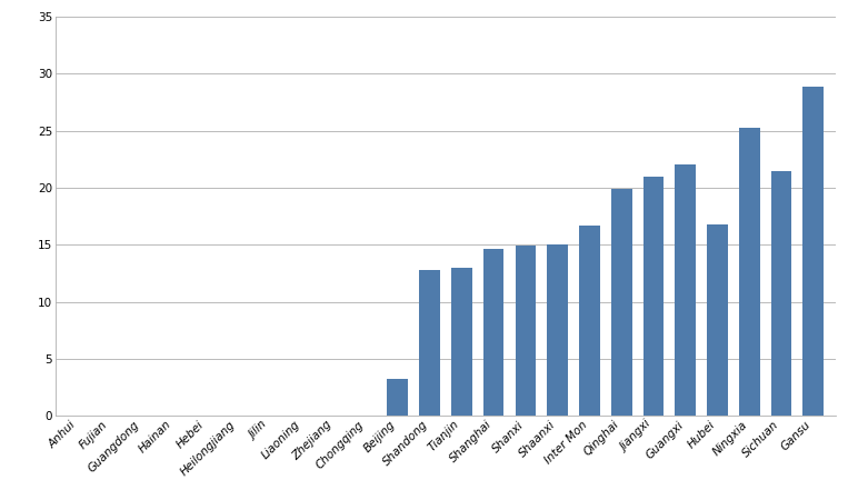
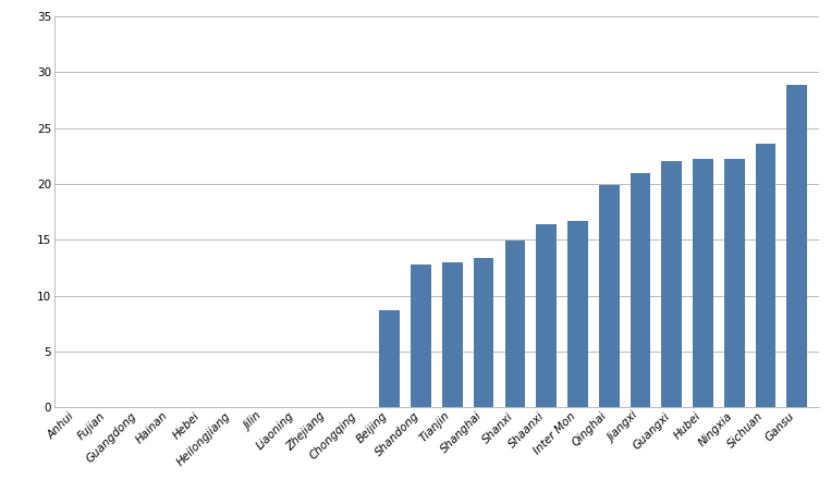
Beijing: 3.2 -> 8.7
Shanghai: 14.6 -> 13.4
Shaanxi: 15.0 -> 16.4
Hubei: 16.8 -> 22.2
Ningxia: 25.3 -> 22.2
Sichuan: 21.5 -> 23.6
